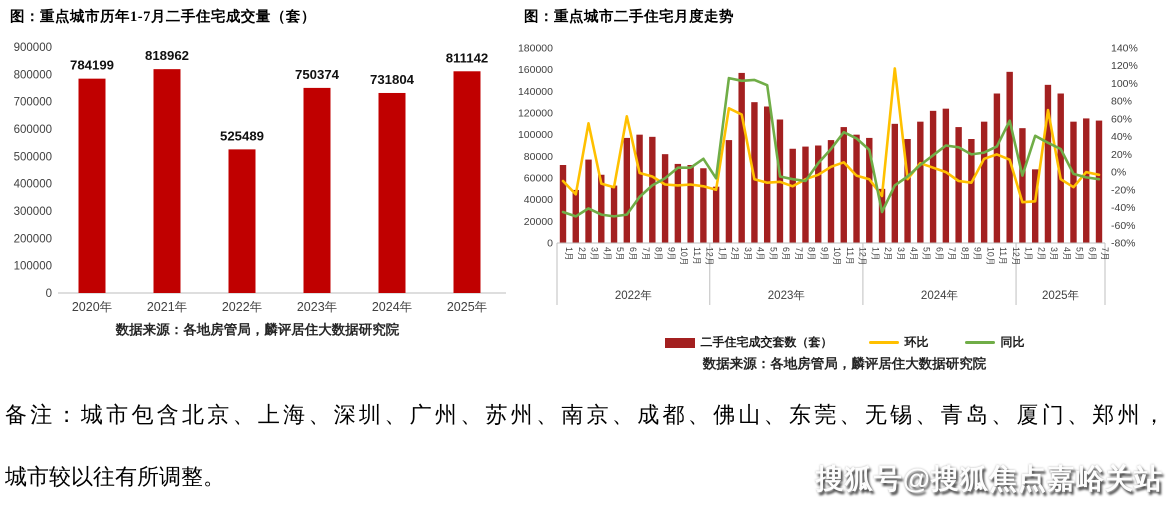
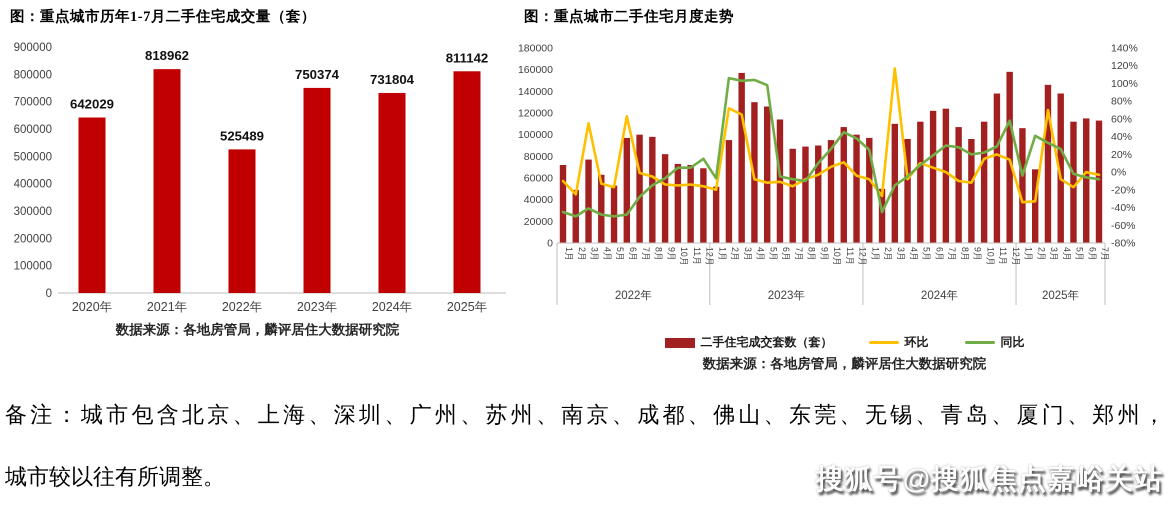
图：重点城市历年1-7月二手住宅成交量（套）/2020年: 784199 -> 642029
